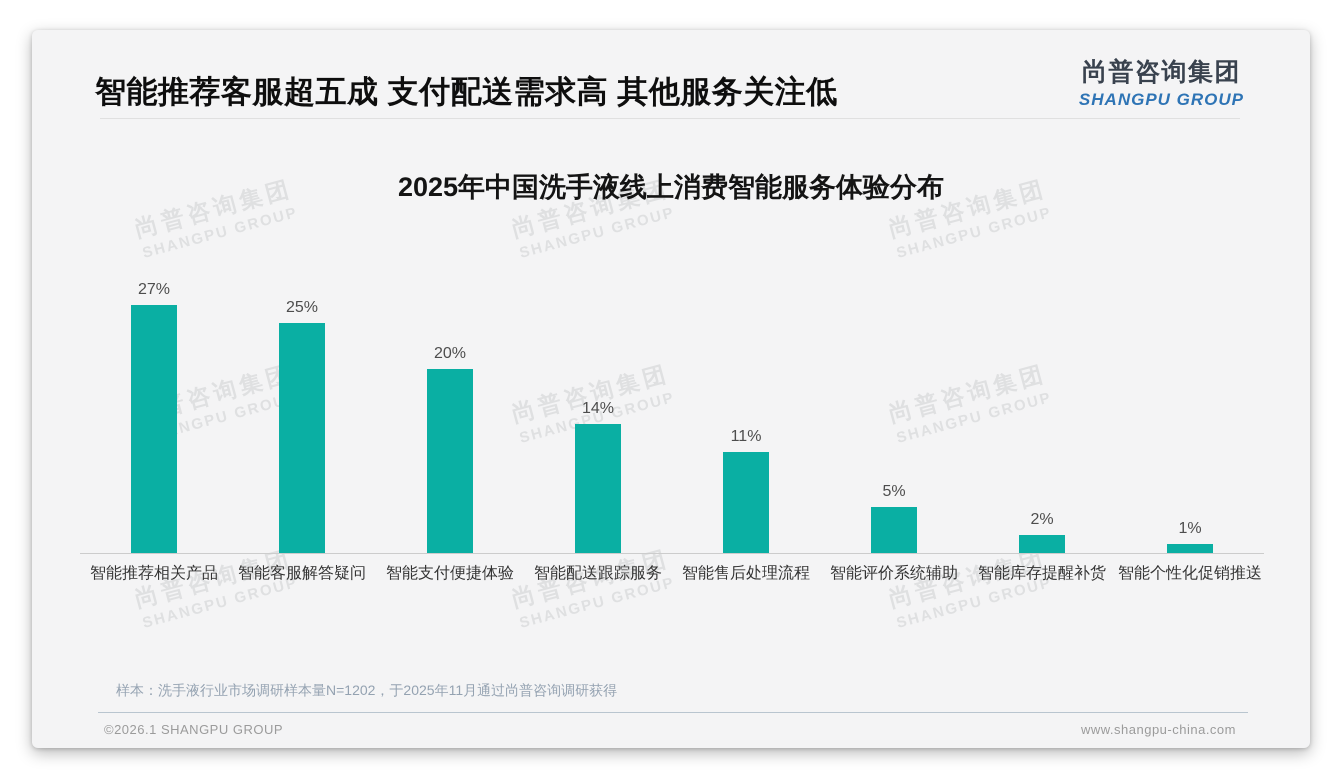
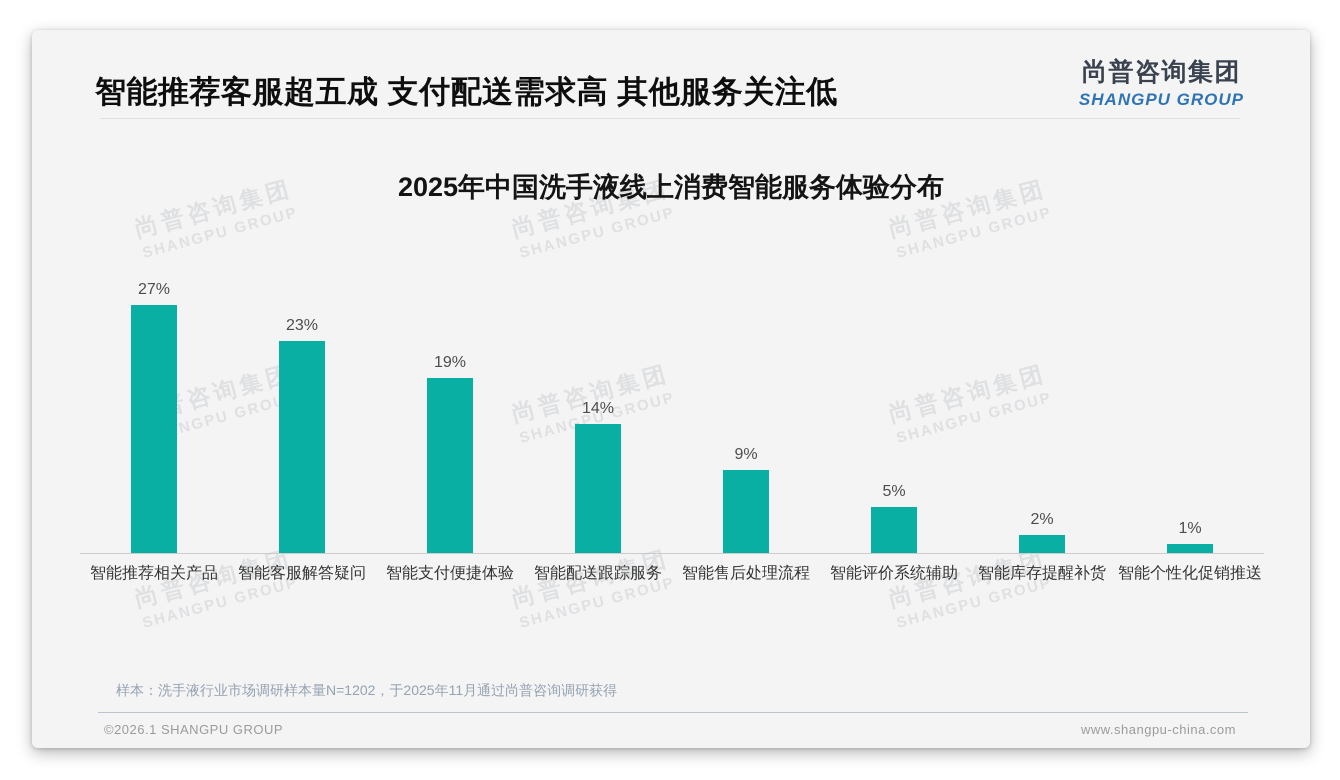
智能客服解答疑问: 25% -> 23%
智能支付便捷体验: 20% -> 19%
智能售后处理流程: 11% -> 9%
